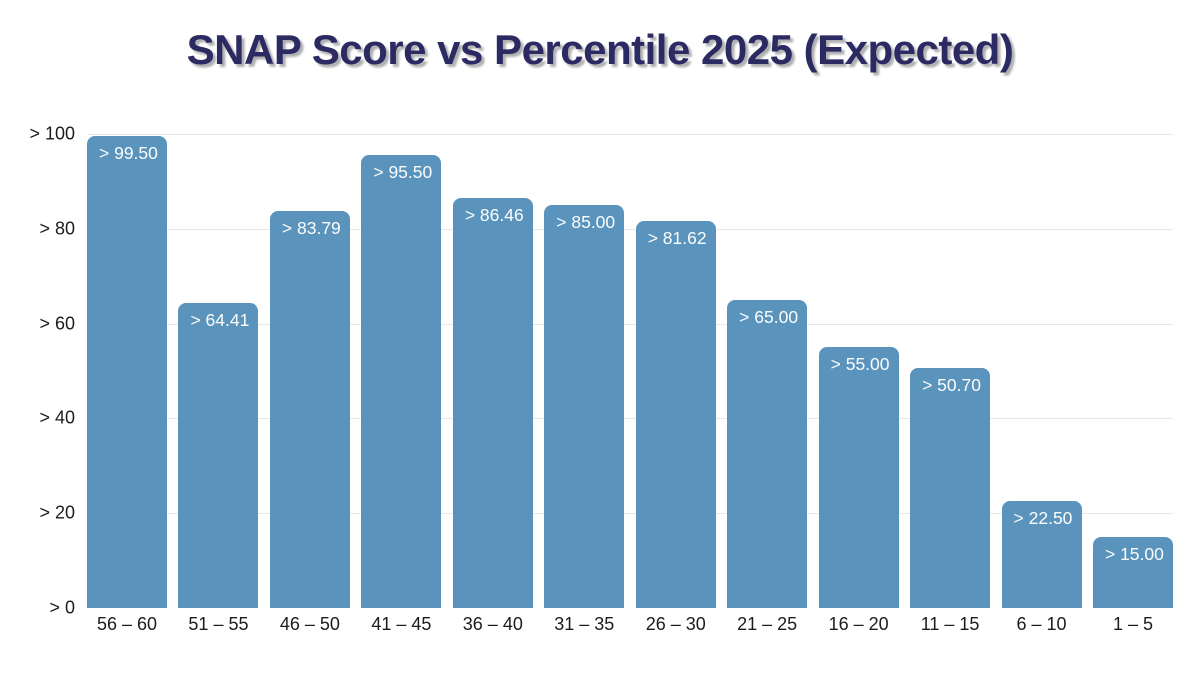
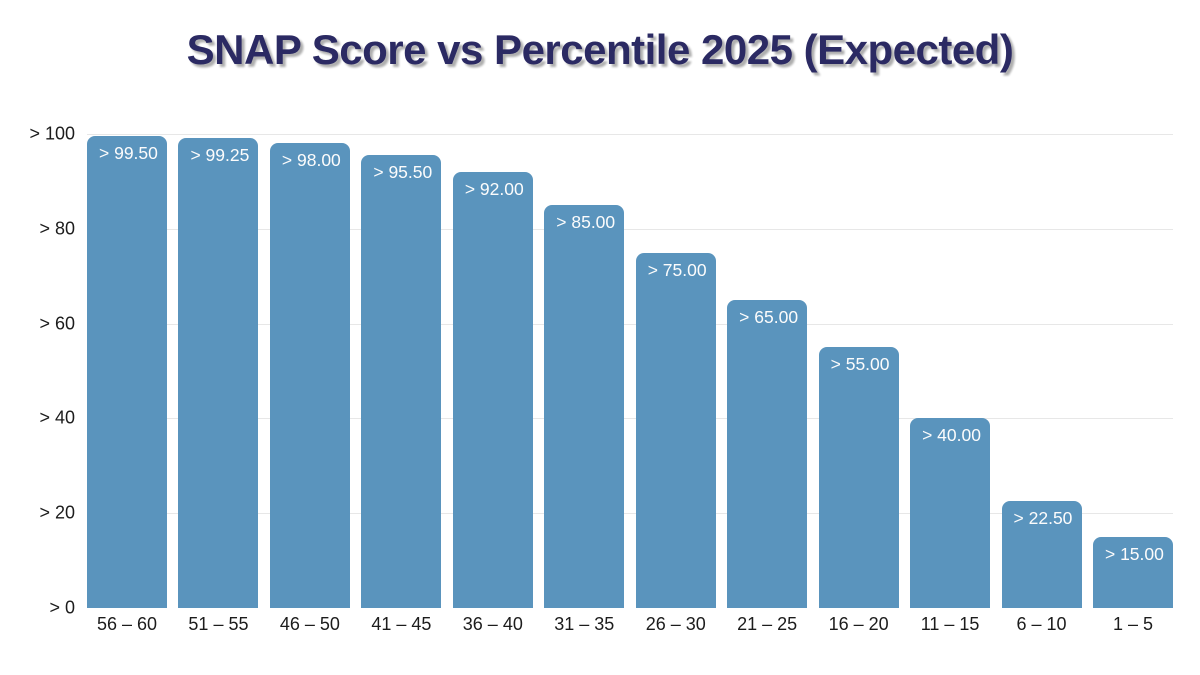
51 – 55: 64.41 -> 99.25
46 – 50: 83.79 -> 98.00
36 – 40: 86.46 -> 92.00
26 – 30: 81.62 -> 75.00
11 – 15: 50.70 -> 40.00
